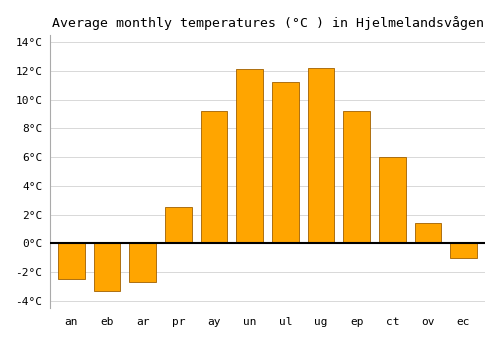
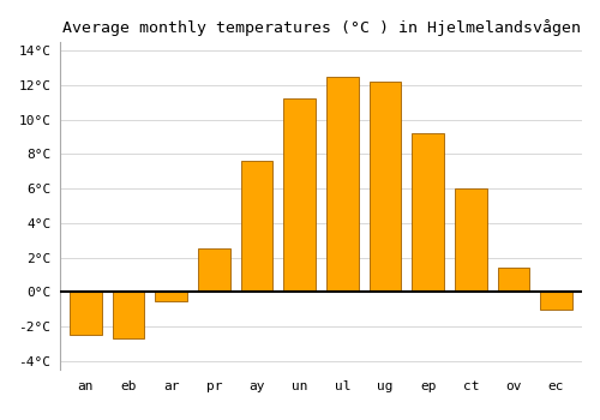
eb: -3.3°C -> -2.7°C
ar: -2.7°C -> -0.5°C
ay: 9.2°C -> 7.6°C
un: 12.1°C -> 11.2°C
ul: 11.2°C -> 12.5°C
